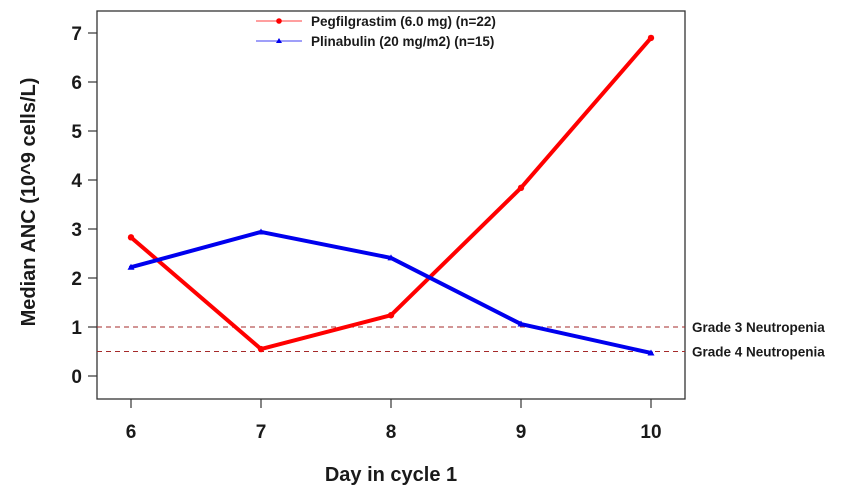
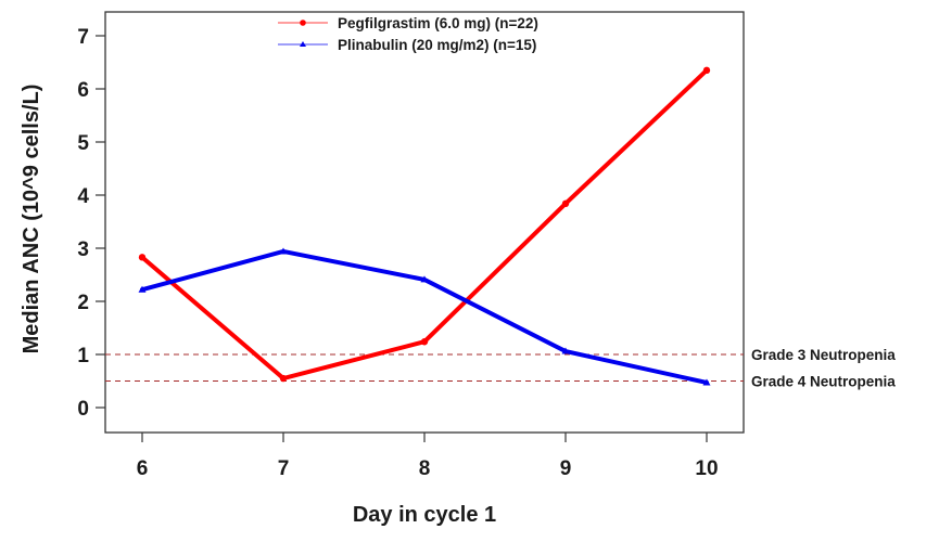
Pegfilgrastim (6.0 mg) (n=22)/10: 6.9 -> 6.3
